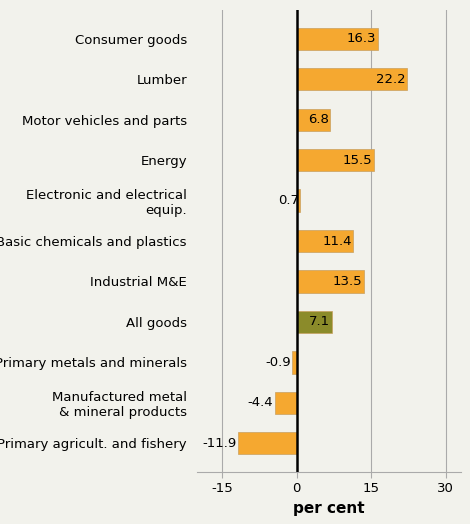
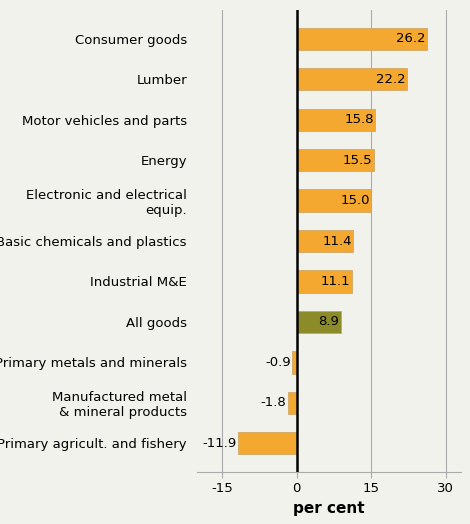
Consumer goods: 16.3 -> 26.2
Motor vehicles and parts: 6.8 -> 15.8
Electronic and electrical equip.: 0.7 -> 15.0
Industrial M&E: 13.5 -> 11.1
All goods: 7.1 -> 8.9
Manufactured metal & mineral products: -4.4 -> -1.8
